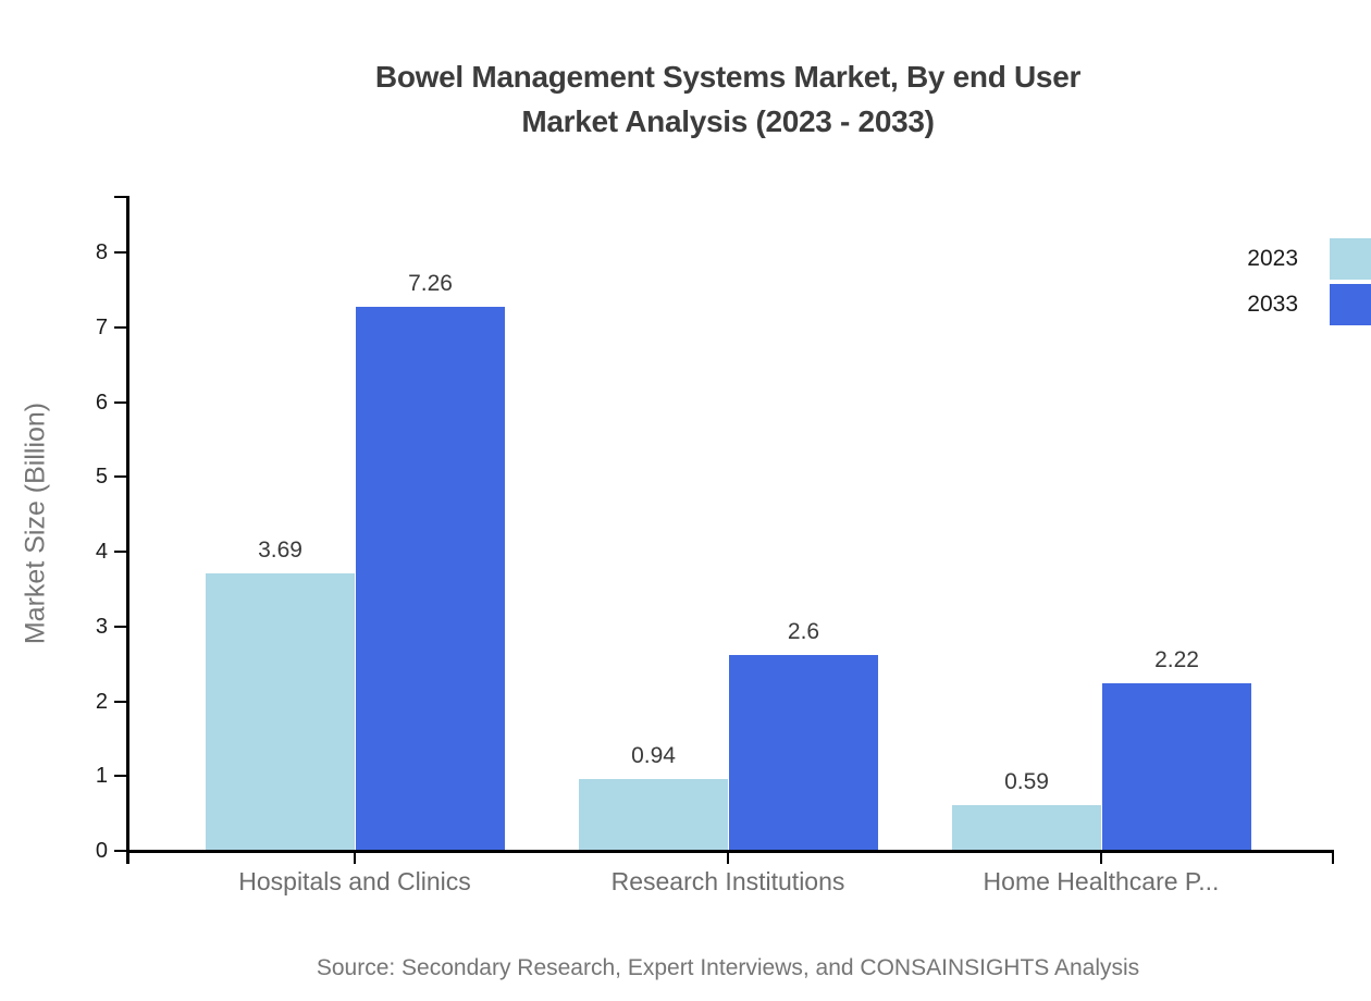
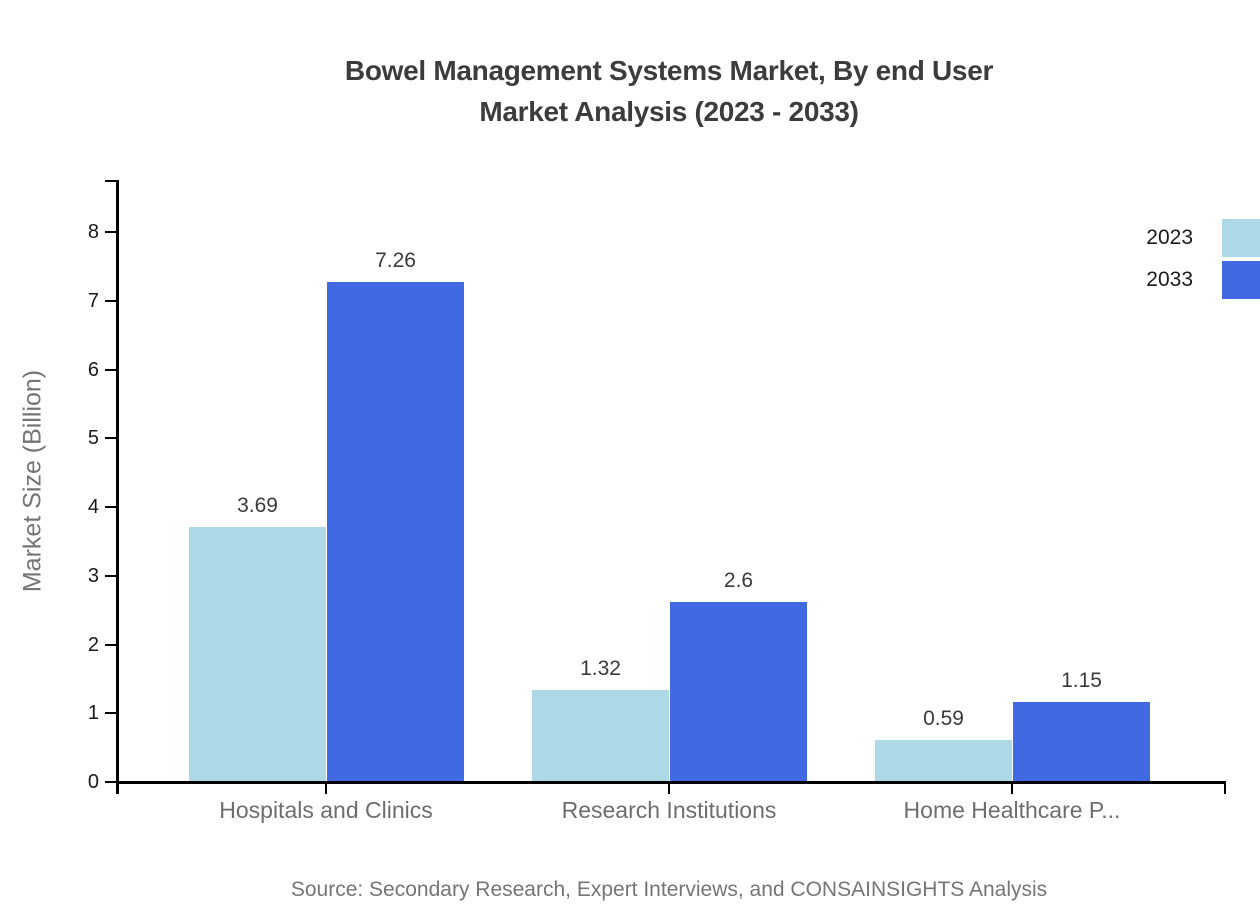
2023/Research Institutions: 0.94 -> 1.32
2033/Home Healthcare P...: 2.22 -> 1.15
